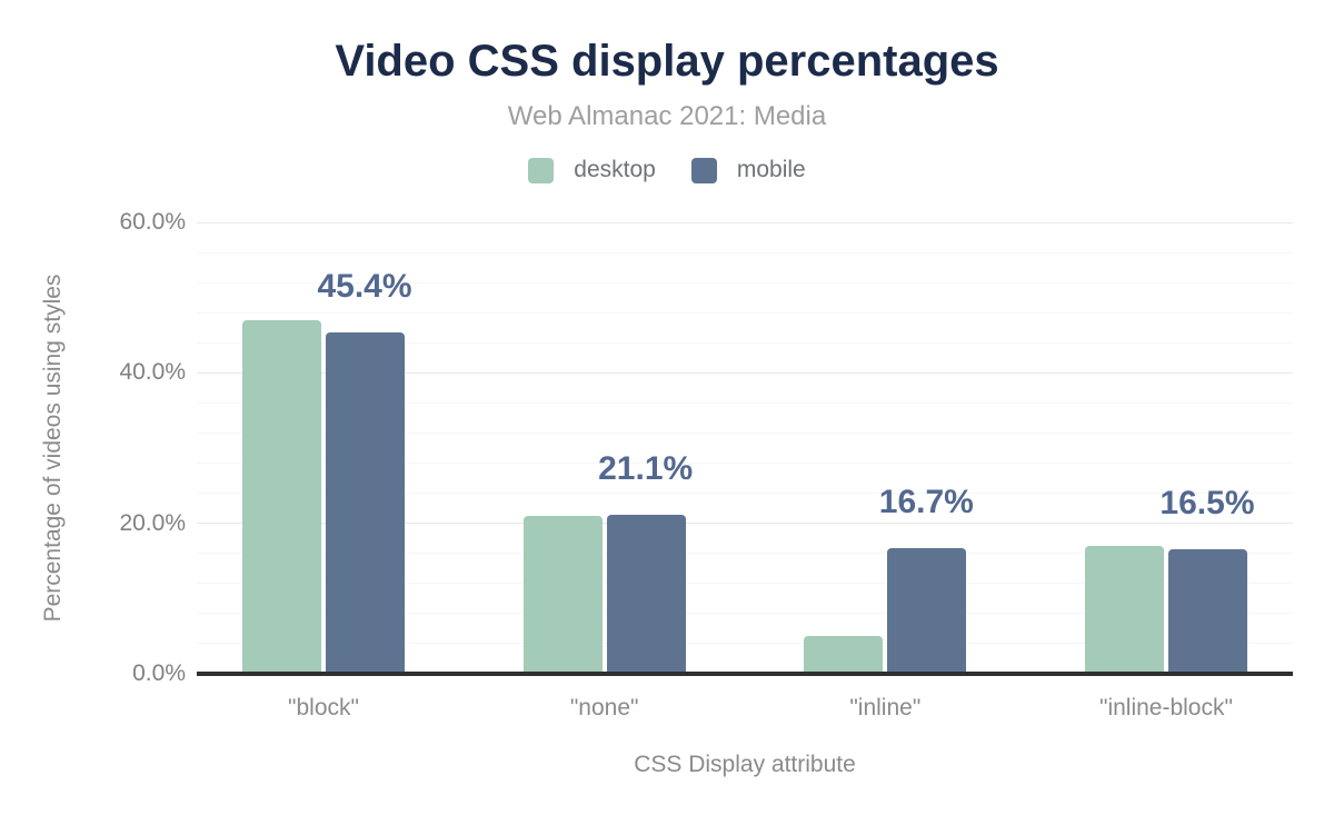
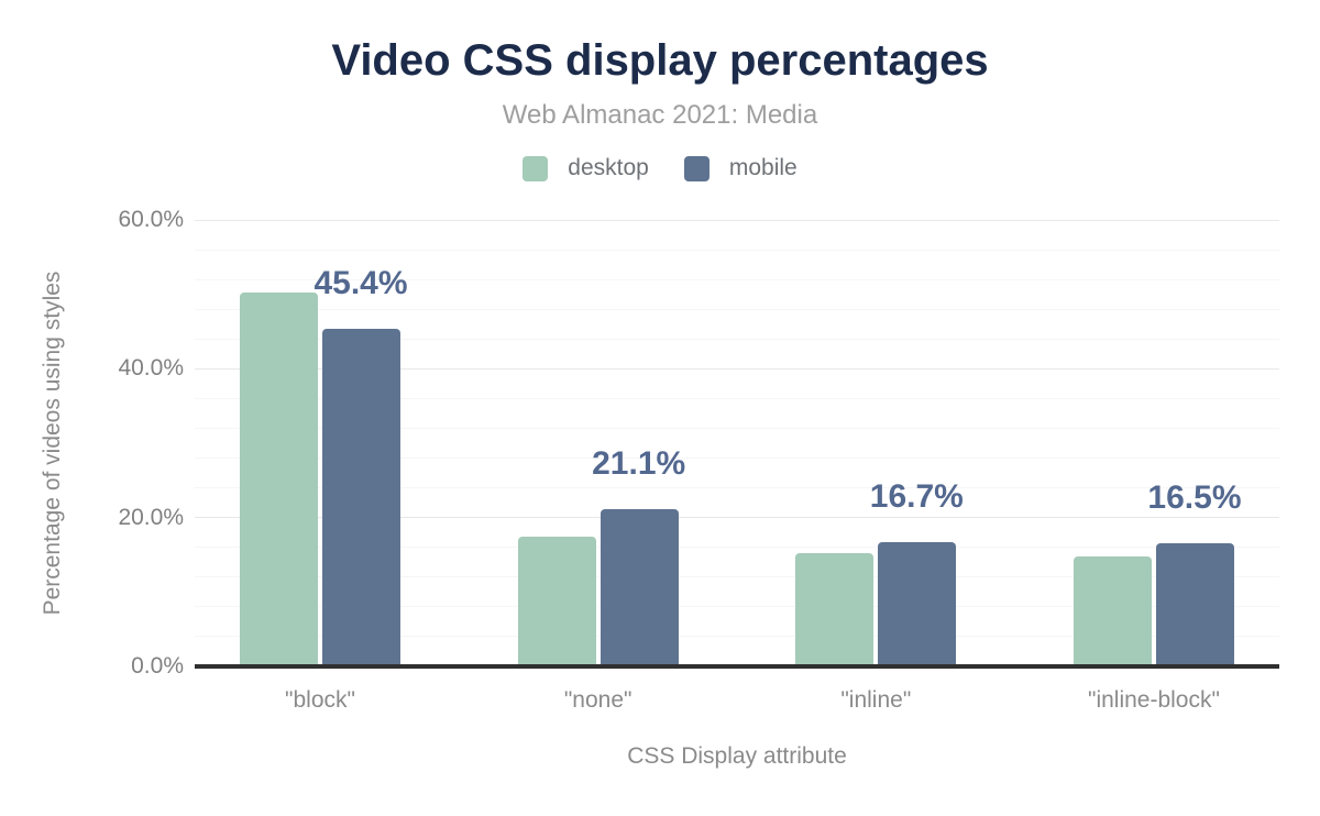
desktop/"block": 47% -> 50%
desktop/"none": 21% -> 18%
desktop/"inline": 5% -> 15%
desktop/"inline-block": 17% -> 15%
